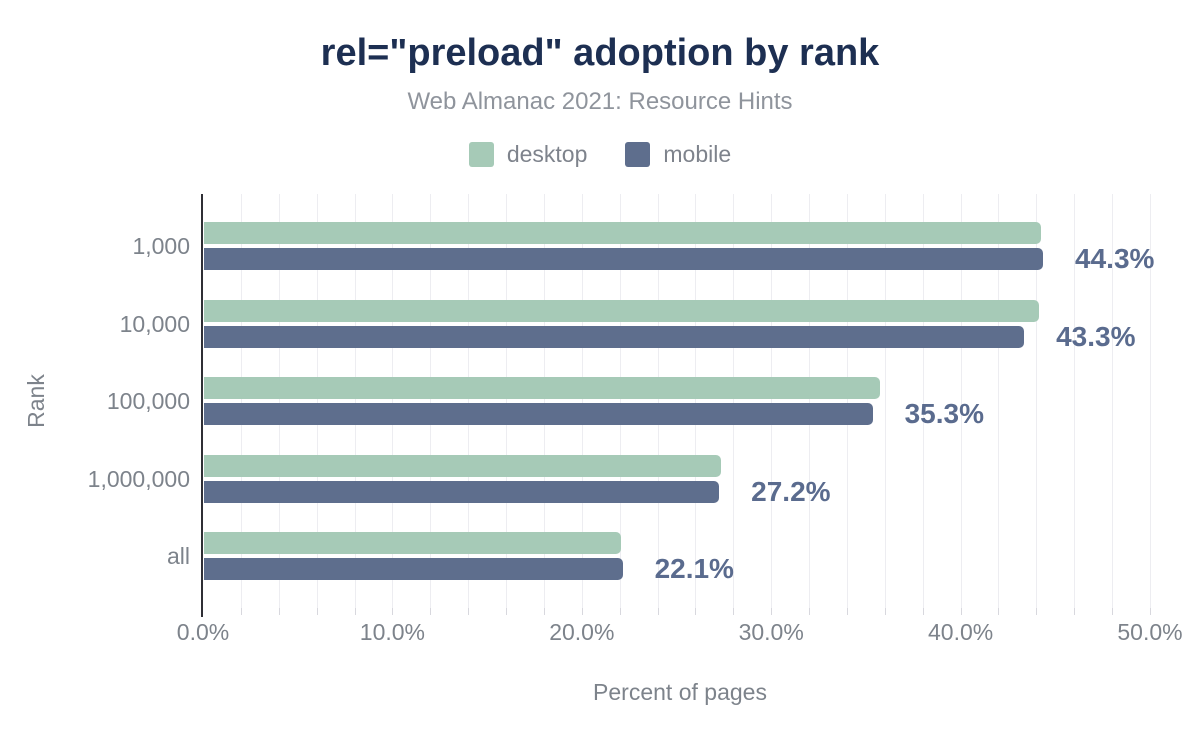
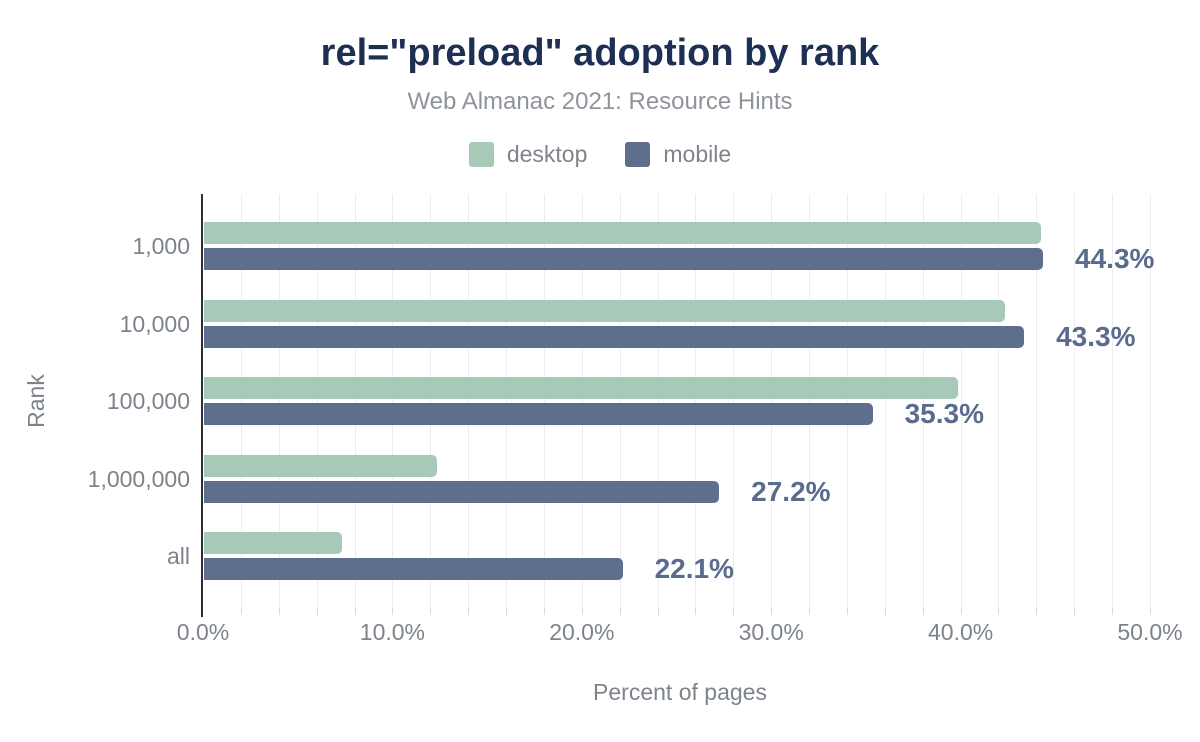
desktop/10,000: 44.1% -> 42.3%
desktop/100,000: 35.7% -> 39.8%
desktop/1,000,000: 27.3% -> 12.3%
desktop/all: 22.0% -> 7.3%
